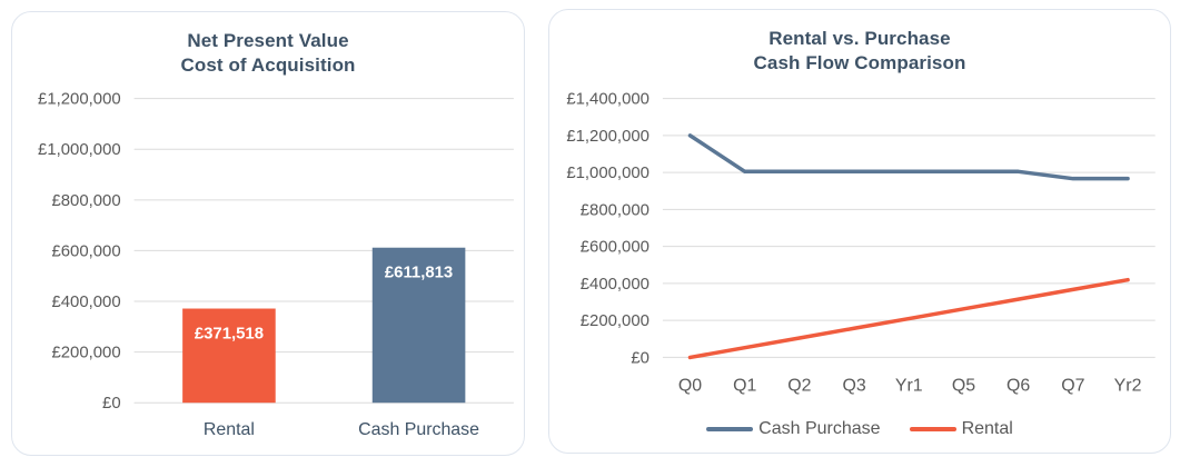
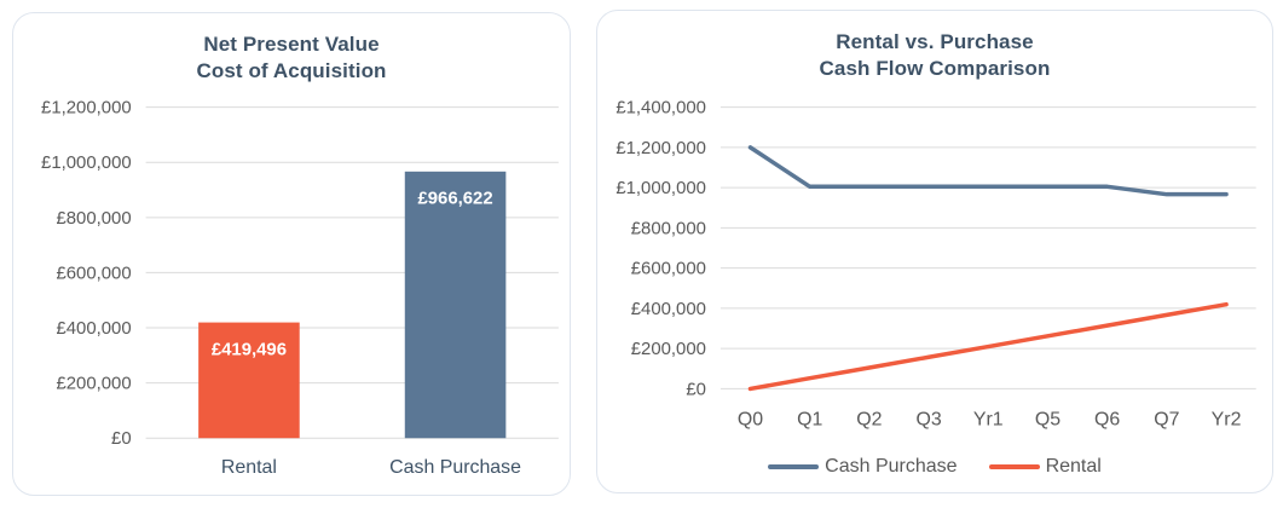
Net Present Value Cost of Acquisition/Rental: £371,518 -> £419,496
Net Present Value Cost of Acquisition/Cash Purchase: £611,813 -> £966,622
